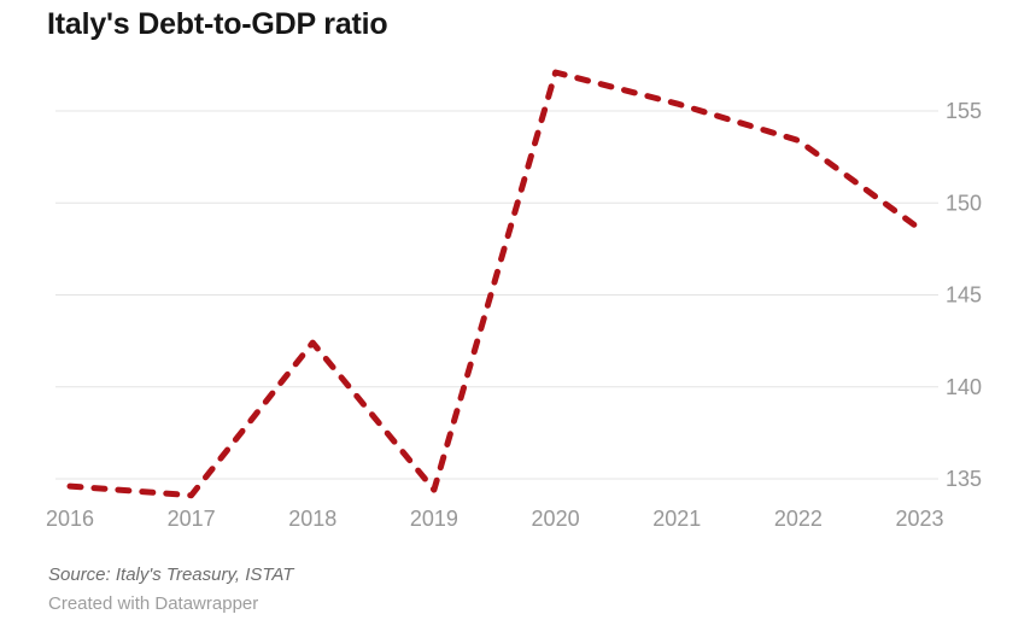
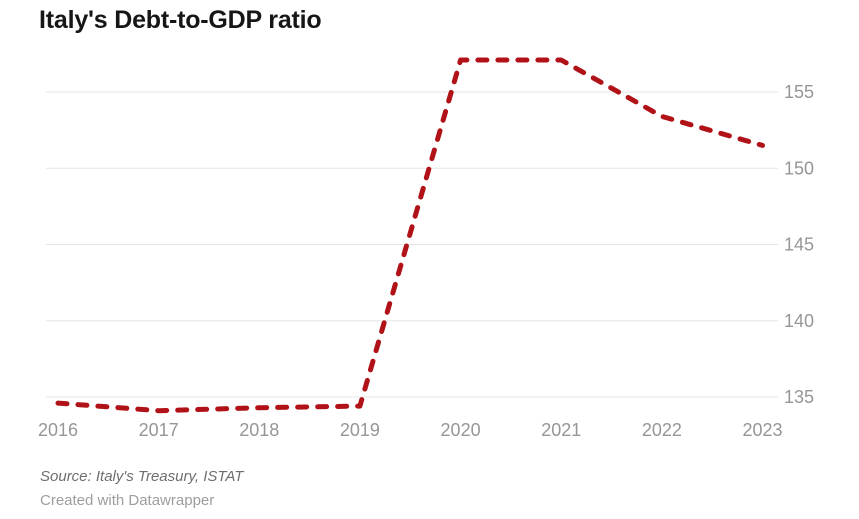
2018: 142.4 -> 134.3
2021: 155.4 -> 157.1
2023: 148.6 -> 151.5
